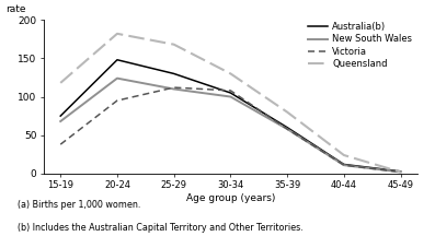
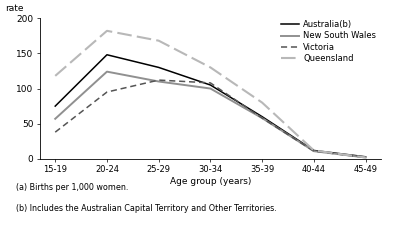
New South Wales/15-19: 68 -> 57
Queensland/40-44: 24 -> 12
